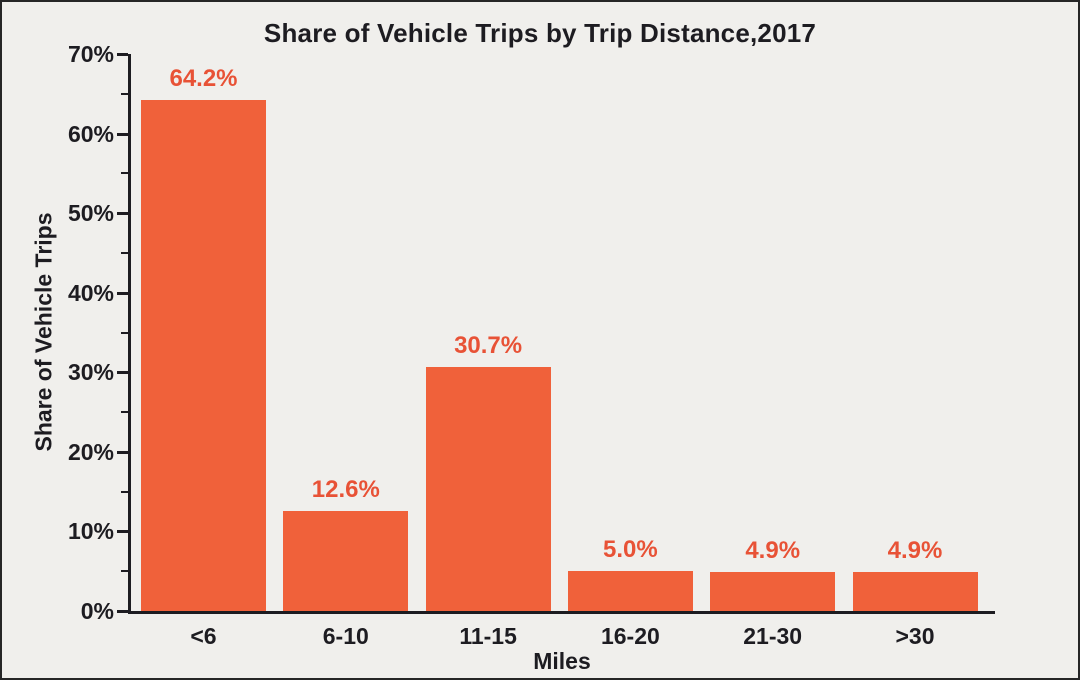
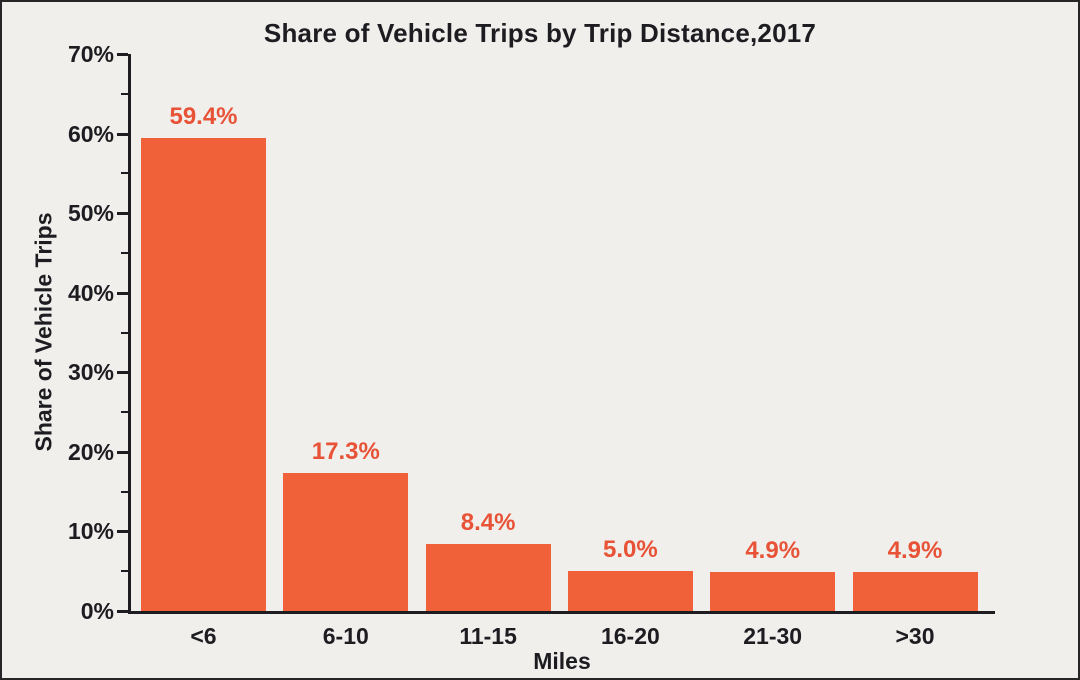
<6: 64.2% -> 59.4%
6-10: 12.6% -> 17.3%
11-15: 30.7% -> 8.4%
